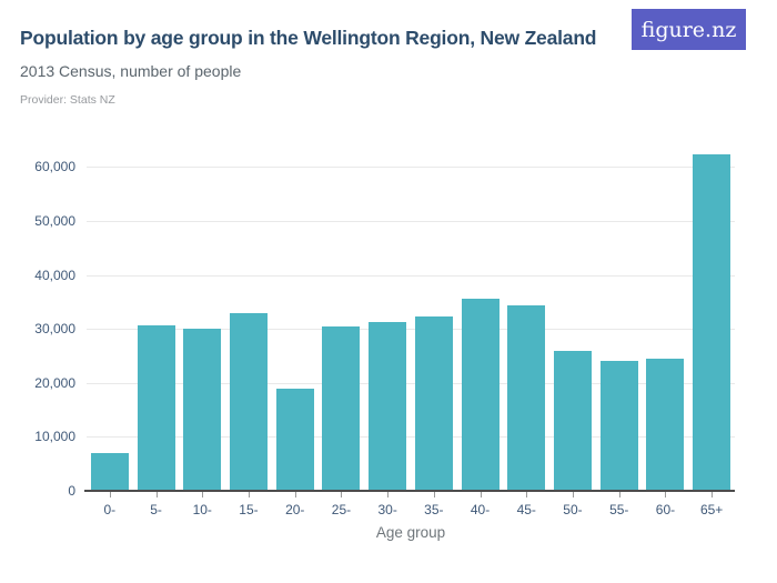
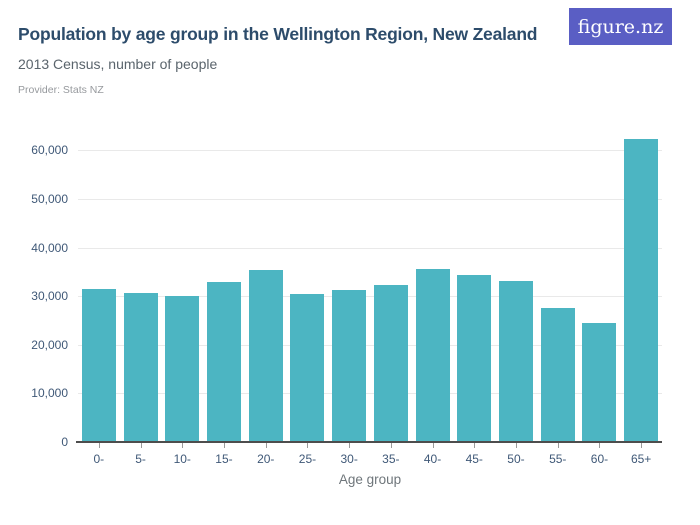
0-: 7000 -> 31000
20-: 19000 -> 36000
50-: 26000 -> 33000
55-: 24000 -> 28000
